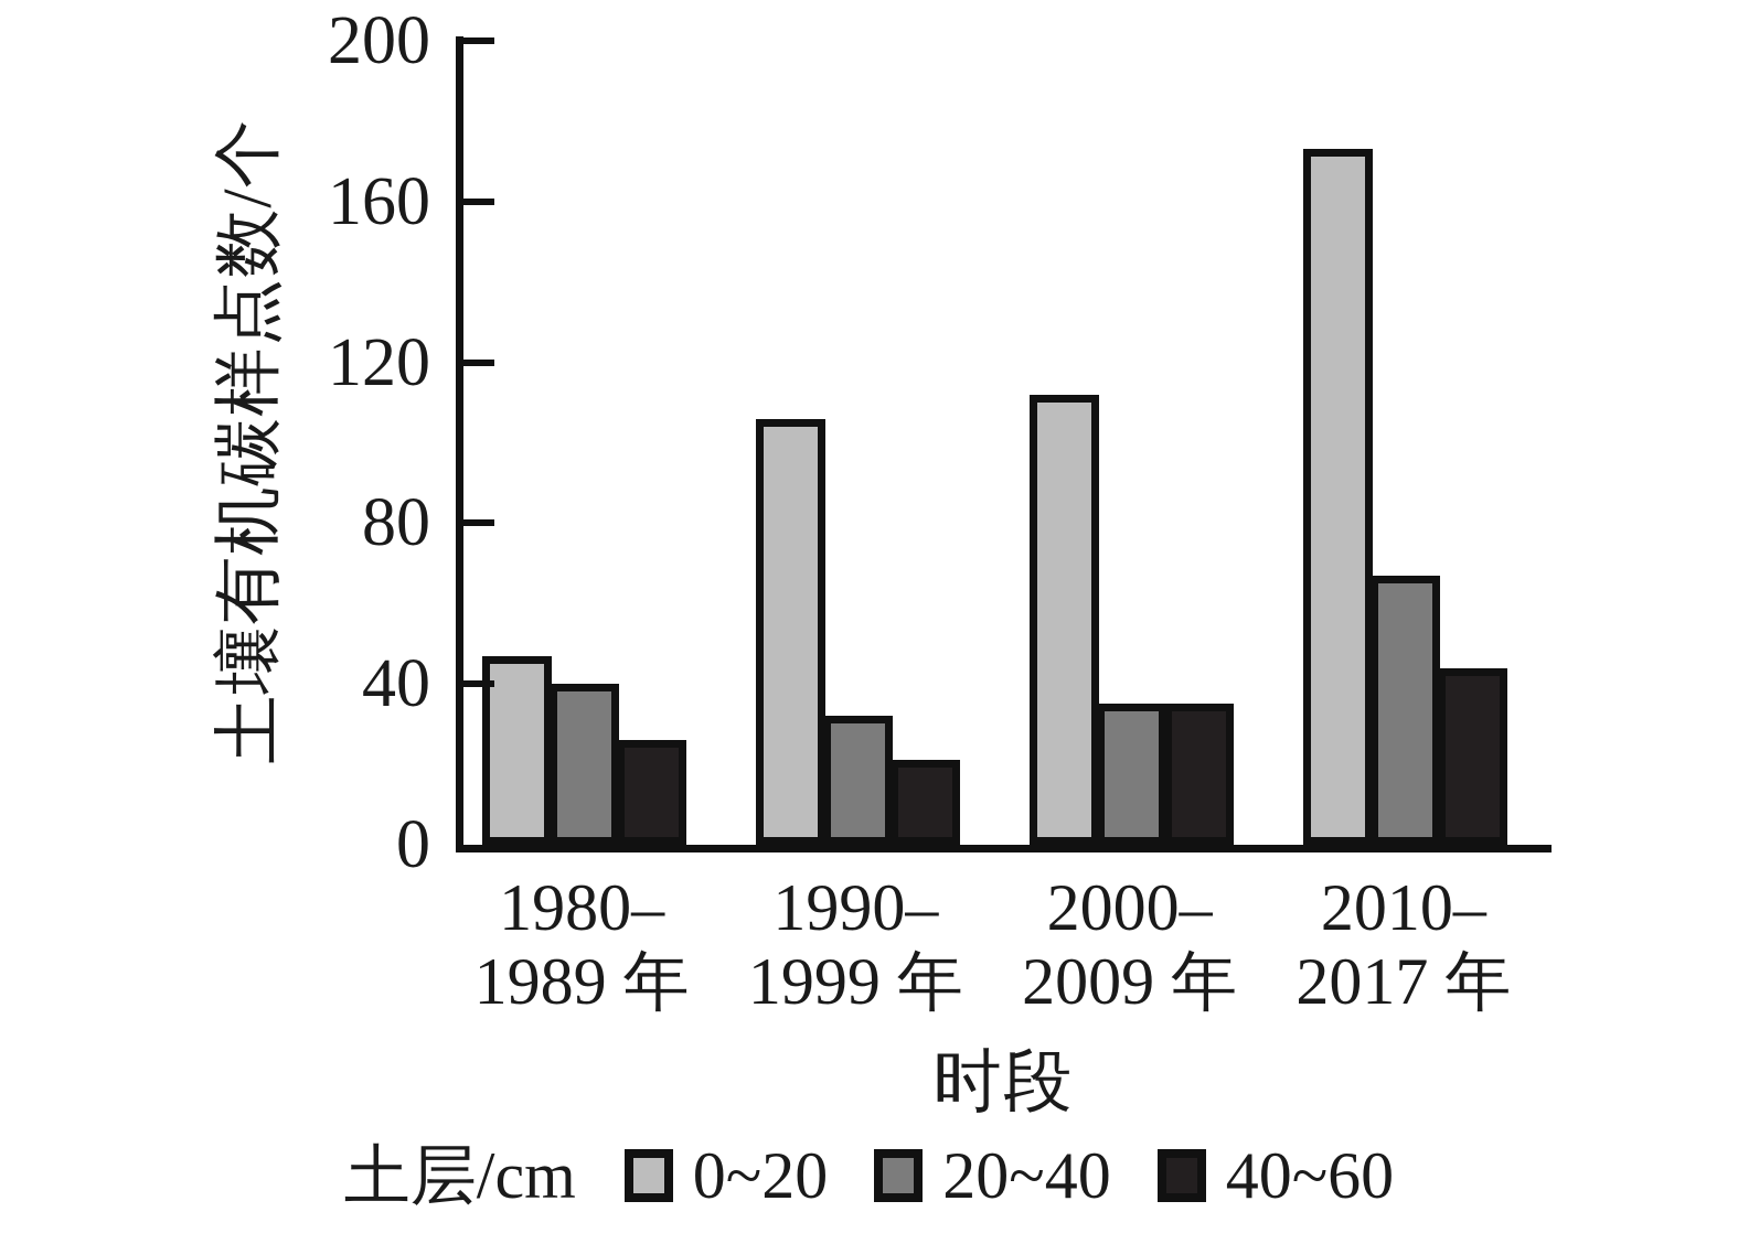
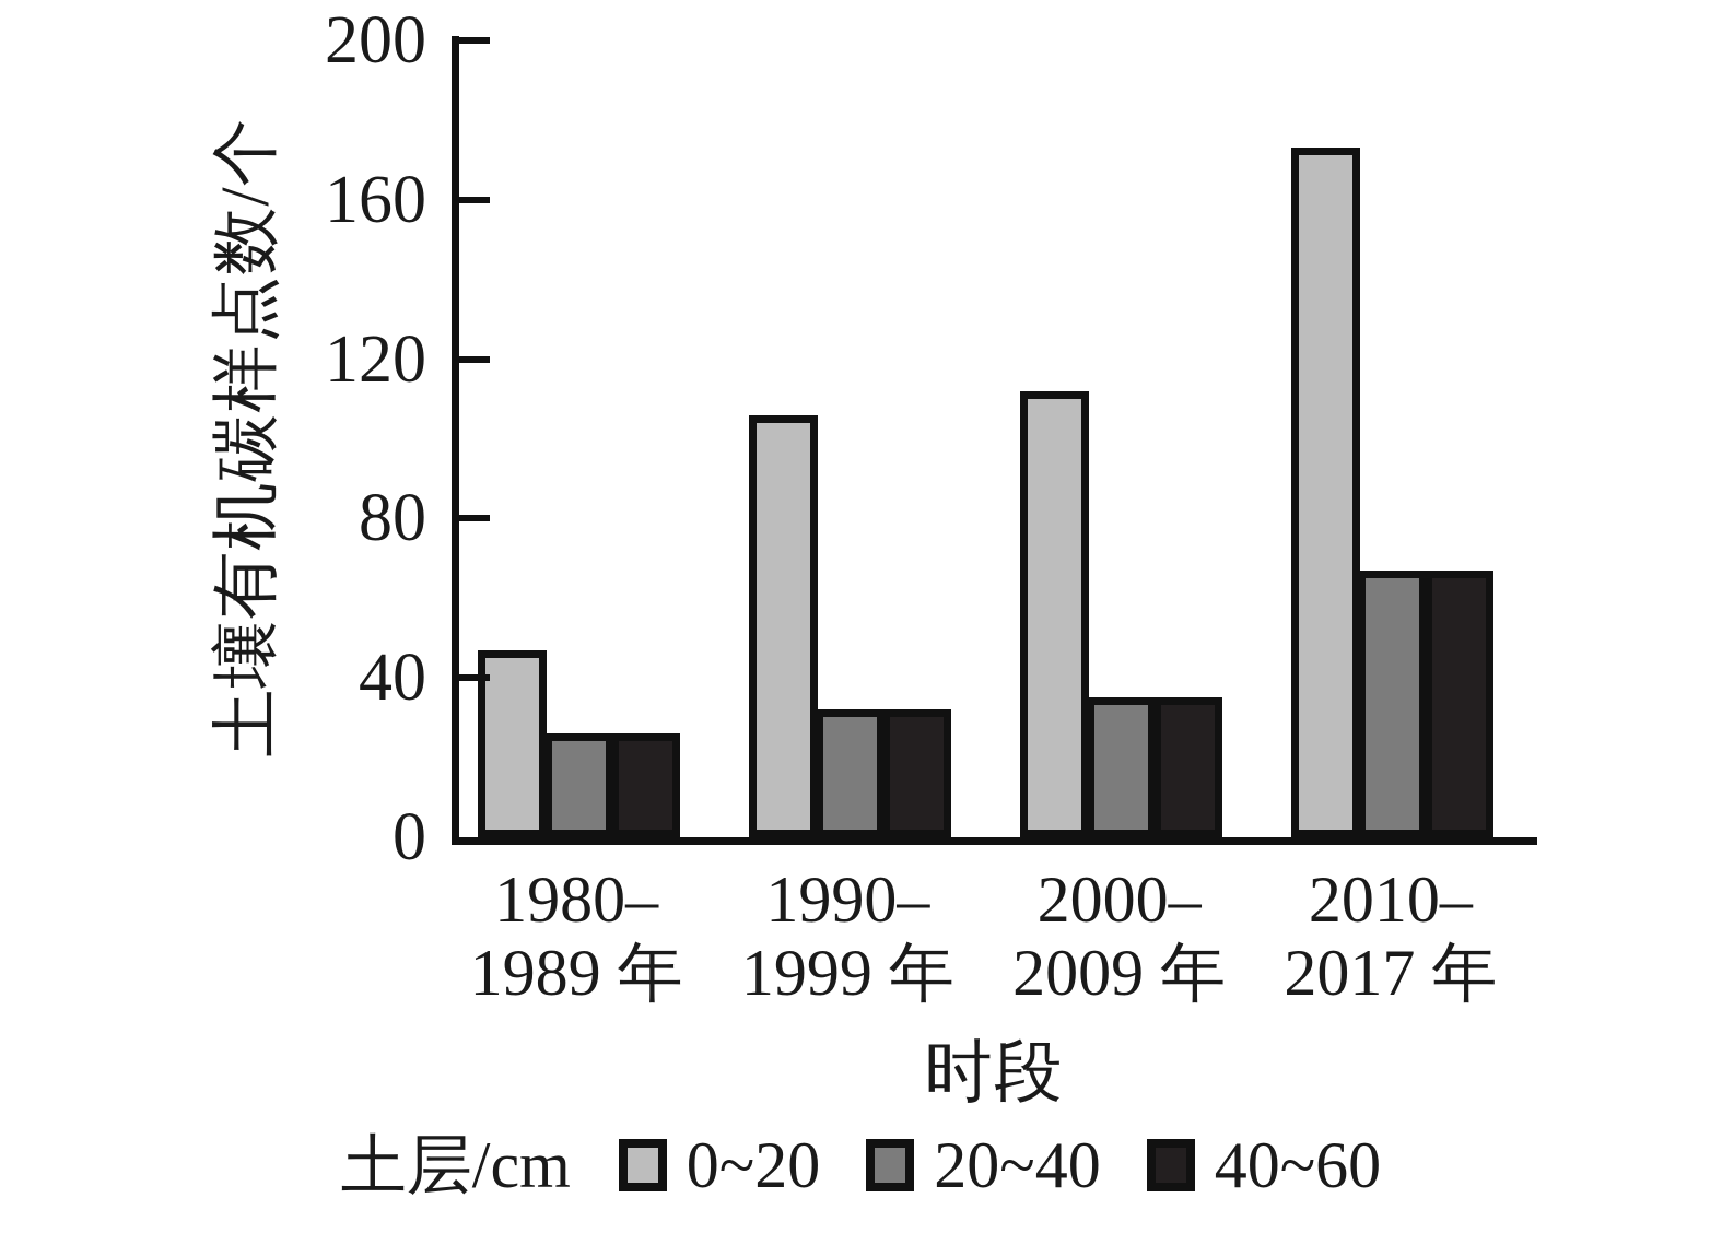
20~40/1980– 1989 年: 40 -> 26
40~60/1990– 1999 年: 21 -> 32
40~60/2010– 2017 年: 44 -> 67
